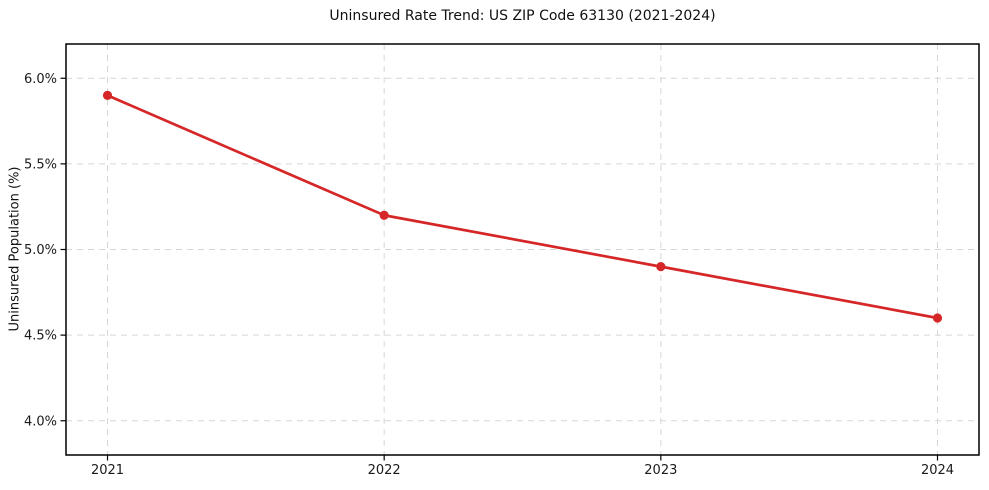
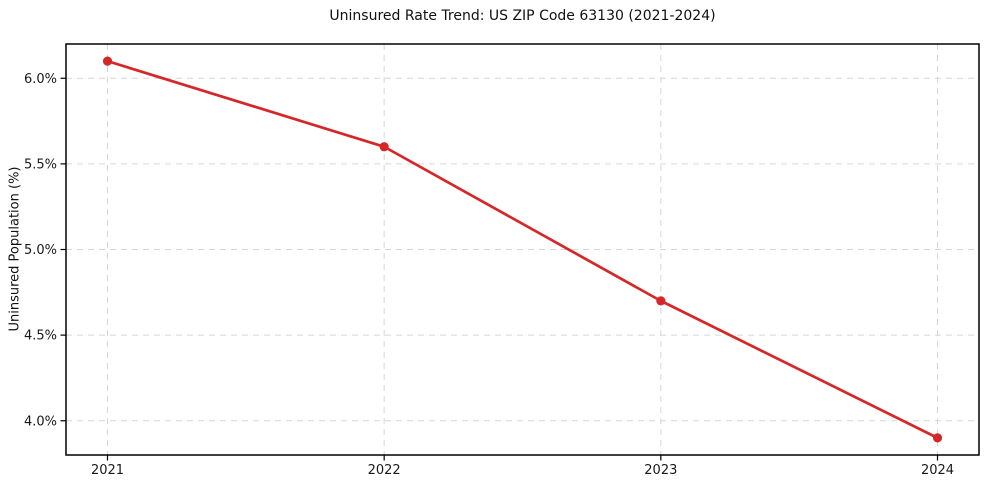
2021: 5.9% -> 6.1%
2022: 5.2% -> 5.6%
2023: 4.9% -> 4.7%
2024: 4.6% -> 3.9%
